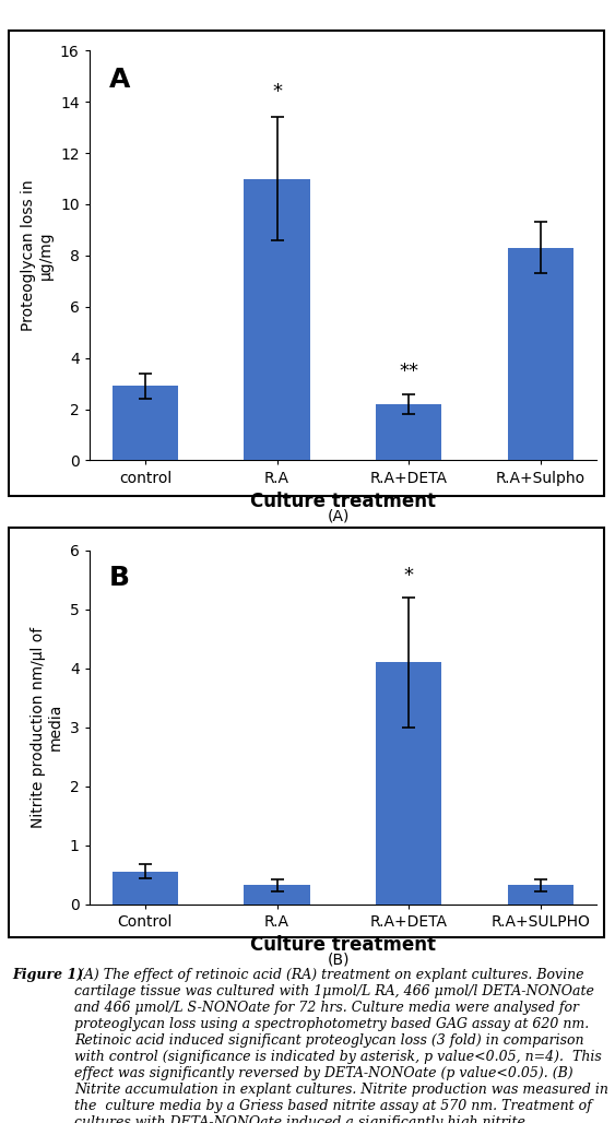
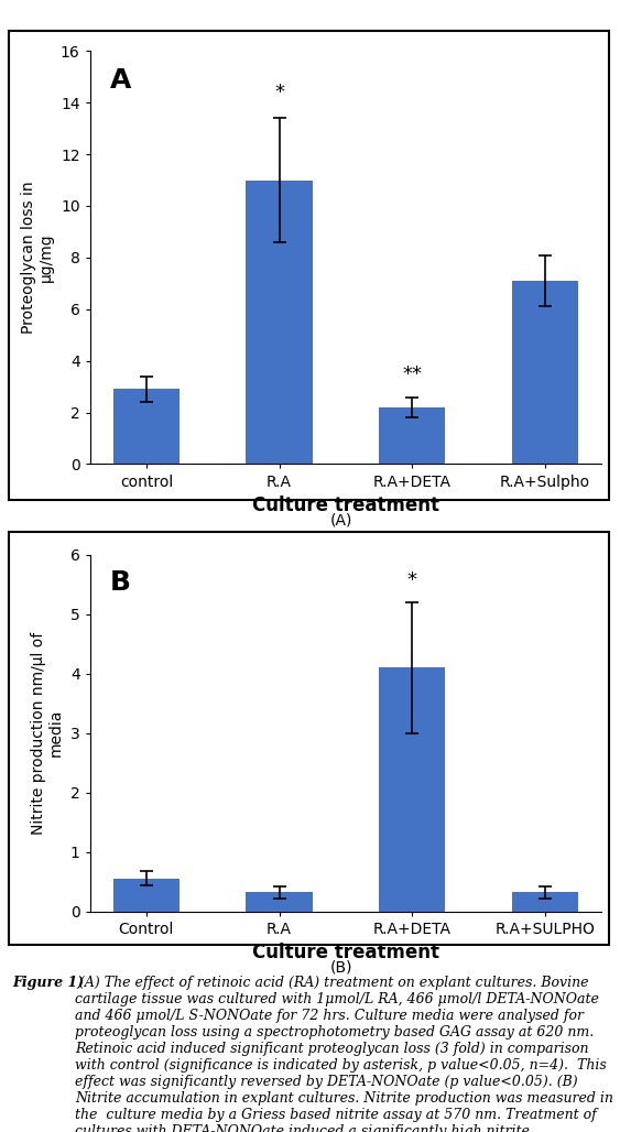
R.A+Sulpho: 8.3 -> 7.1
